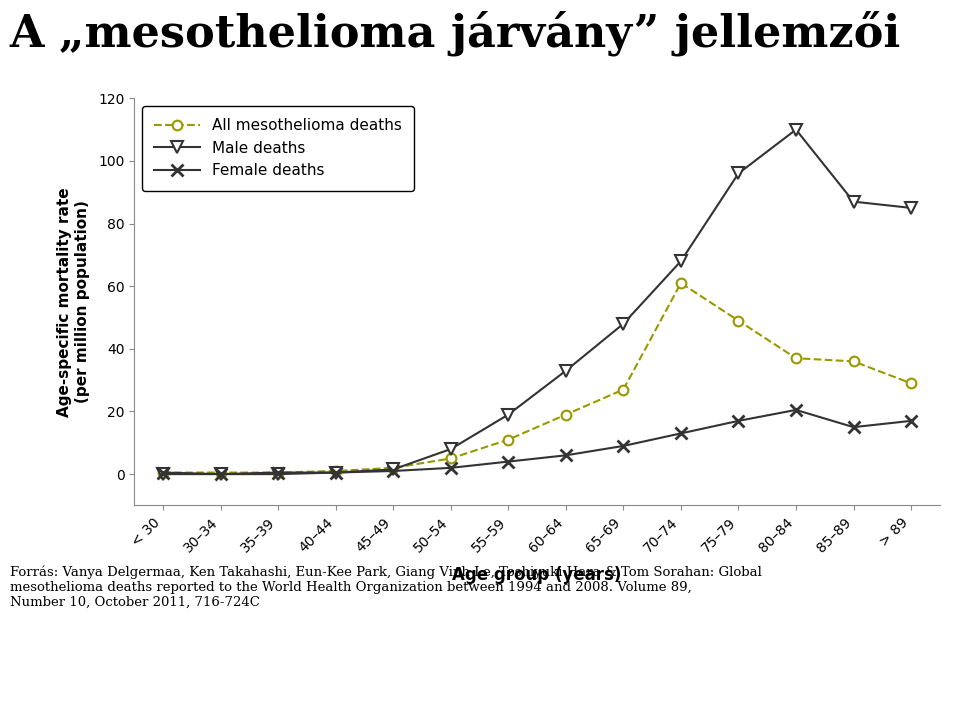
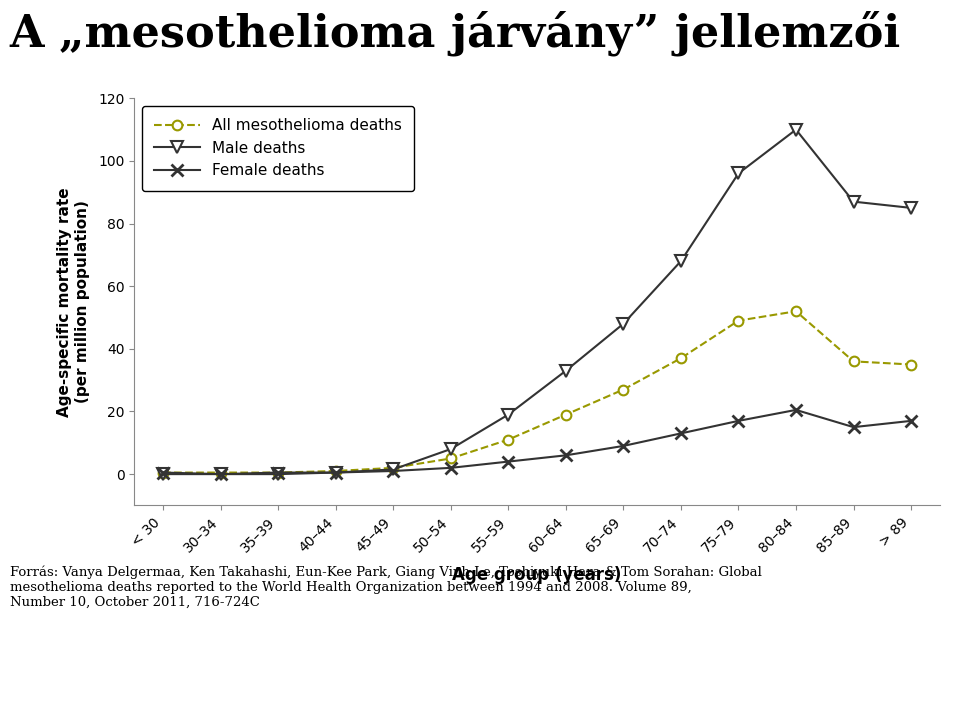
All mesothelioma deaths/70–74: 61.0 -> 37.0
All mesothelioma deaths/80–84: 37.0 -> 52.0
All mesothelioma deaths/> 89: 29.0 -> 35.0
